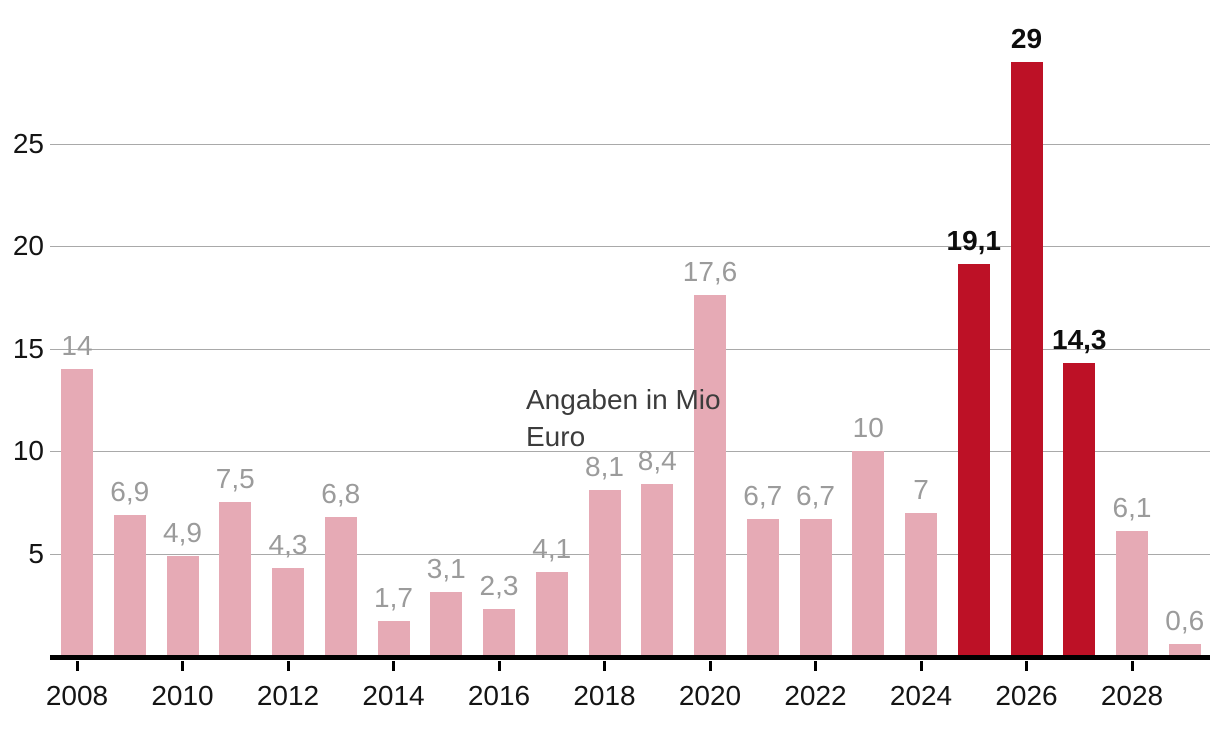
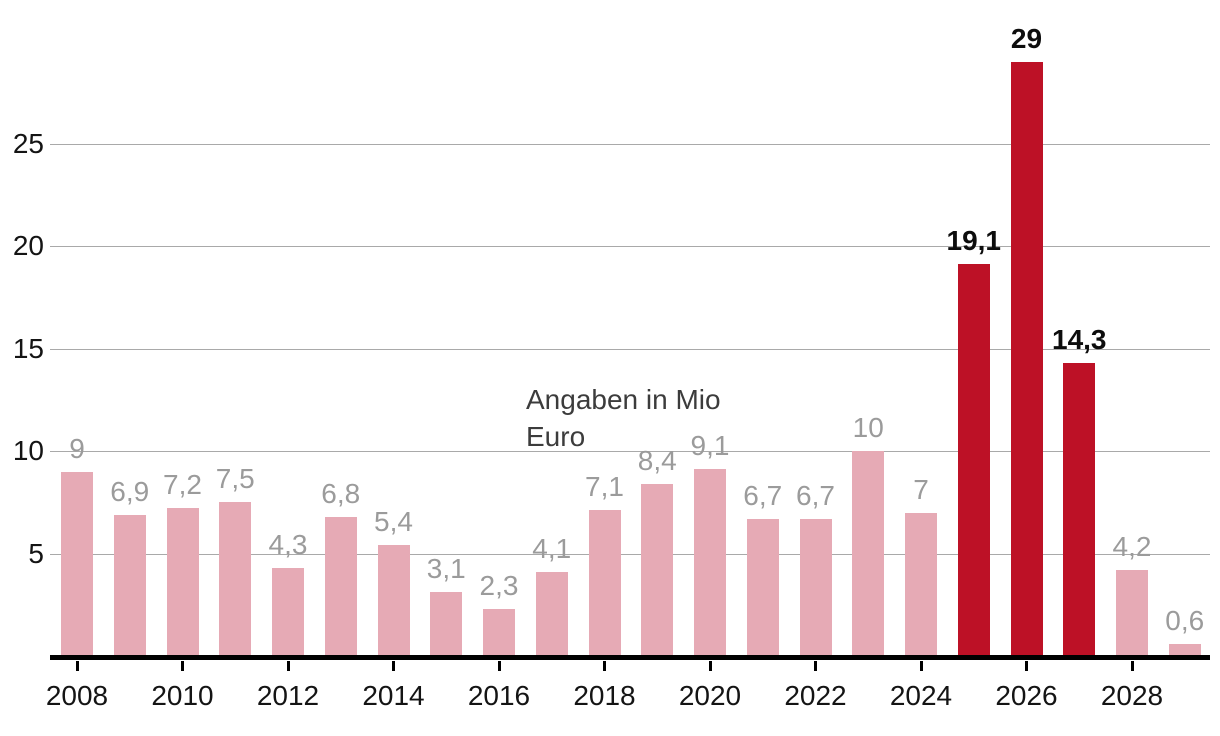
2008: 14 -> 9
2010: 4,9 -> 7,2
2014: 1,7 -> 5,4
2018: 8,1 -> 7,1
2020: 17,6 -> 9,1
2028: 6,1 -> 4,2
